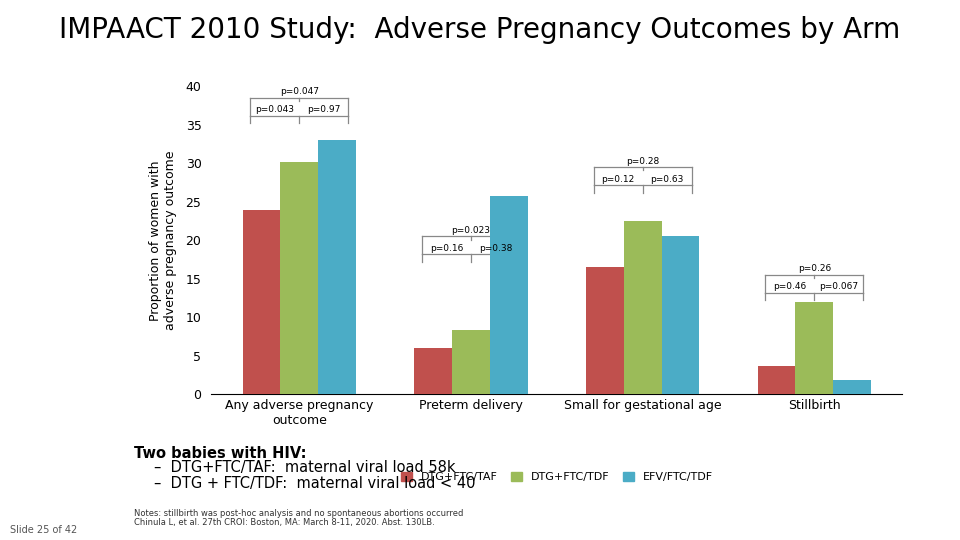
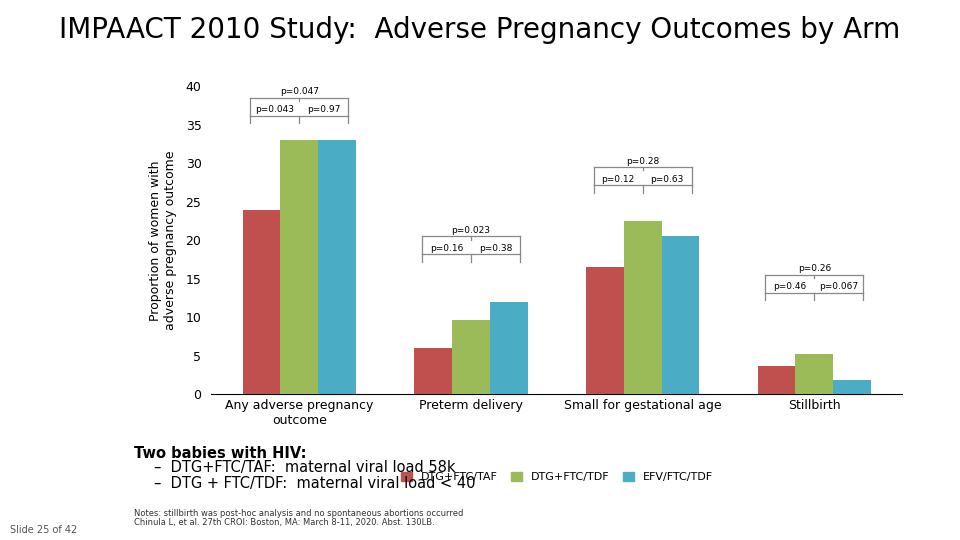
DTG+FTC/TDF/Any adverse pregnancy outcome: 30.2 -> 33.0
DTG+FTC/TDF/Preterm delivery: 8.4 -> 9.7
EFV/FTC/TDF/Preterm delivery: 25.8 -> 12.0
DTG+FTC/TDF/Stillbirth: 12.0 -> 5.2
